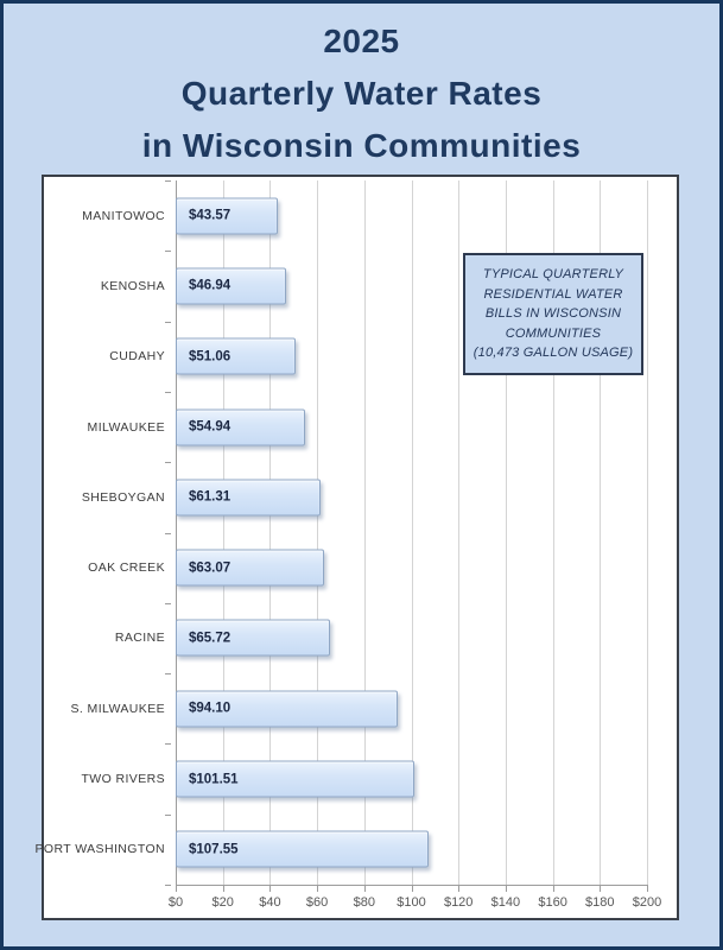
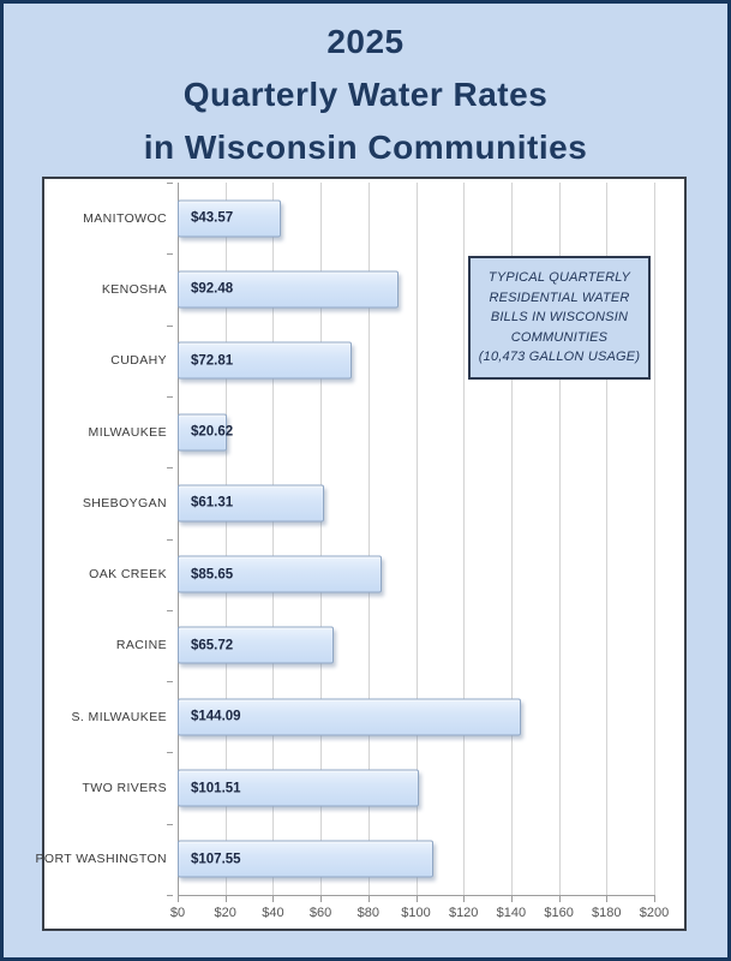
KENOSHA: $46.94 -> $92.48
CUDAHY: $51.06 -> $72.81
MILWAUKEE: $54.94 -> $20.62
OAK CREEK: $63.07 -> $85.65
S. MILWAUKEE: $94.10 -> $144.09
